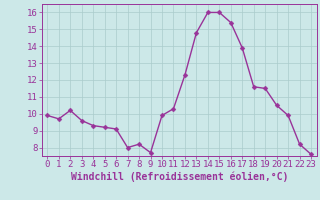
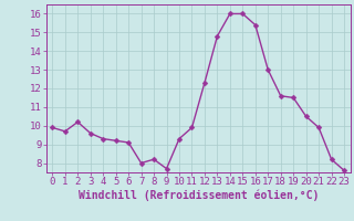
10: 9.9 -> 9.3
11: 10.3 -> 9.9
17: 13.9 -> 13.0
